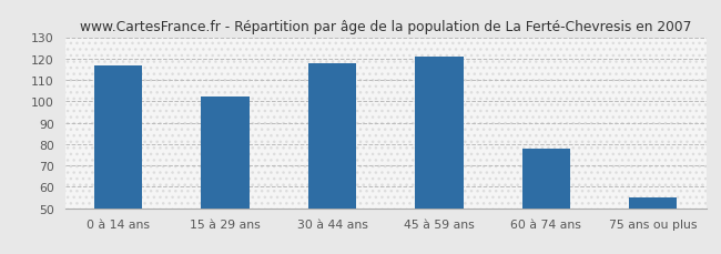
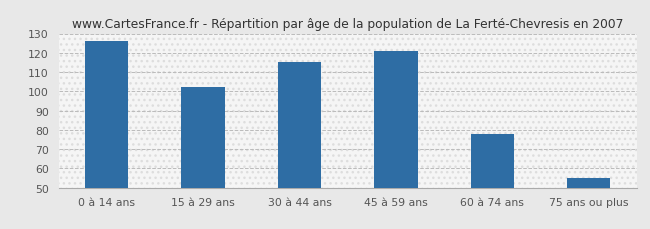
0 à 14 ans: 117 -> 126
30 à 44 ans: 118 -> 115
